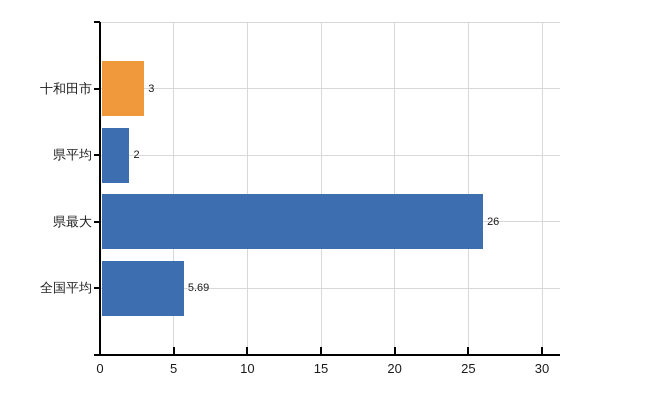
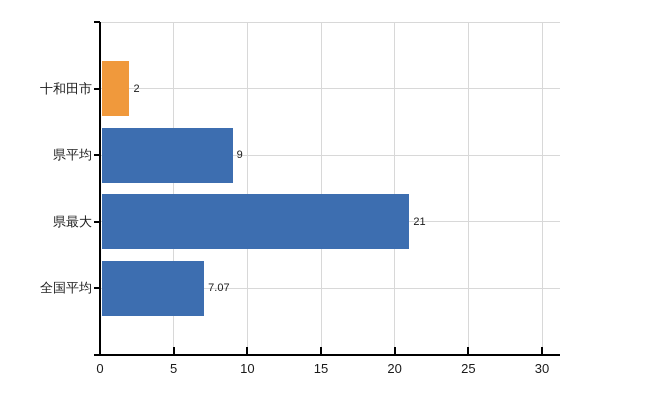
十和田市: 3 -> 2
県平均: 2 -> 9
県最大: 26 -> 21
全国平均: 5.69 -> 7.07
